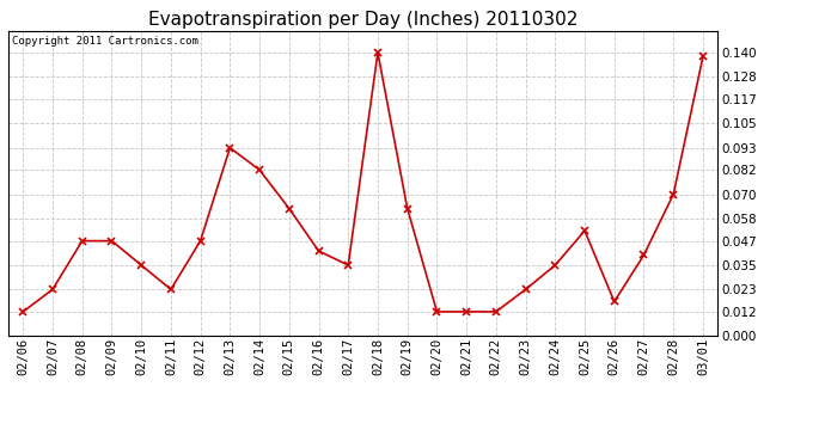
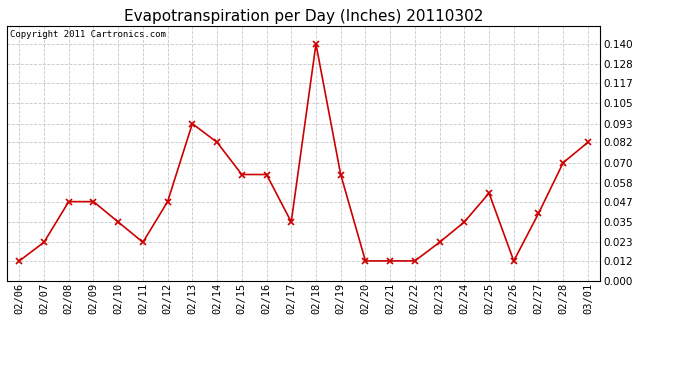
02/16: 0.042 -> 0.063
02/26: 0.017 -> 0.012
03/01: 0.138 -> 0.082
